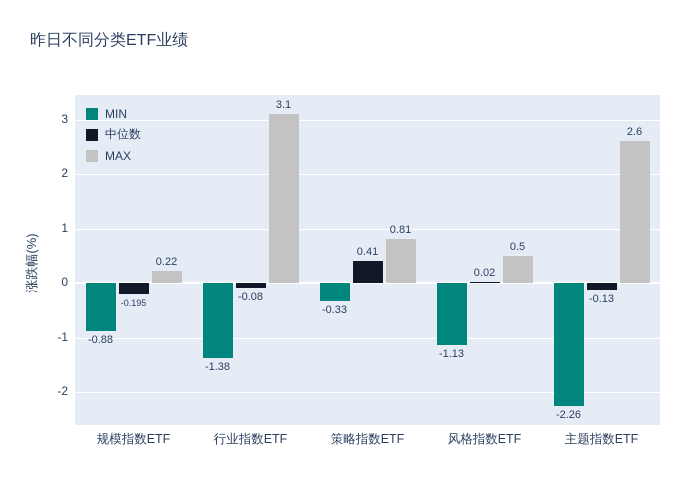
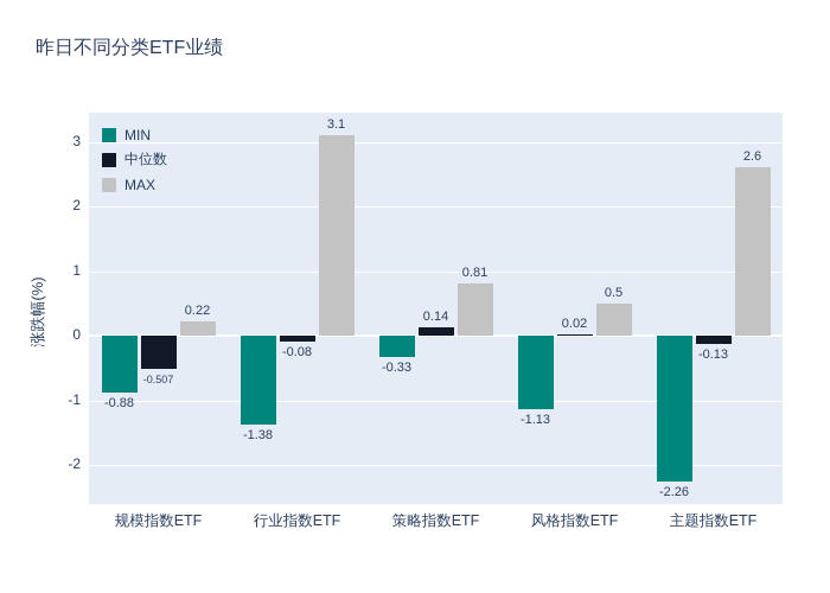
中位数/规模指数ETF: -0.195 -> -0.507
中位数/策略指数ETF: 0.41 -> 0.14
